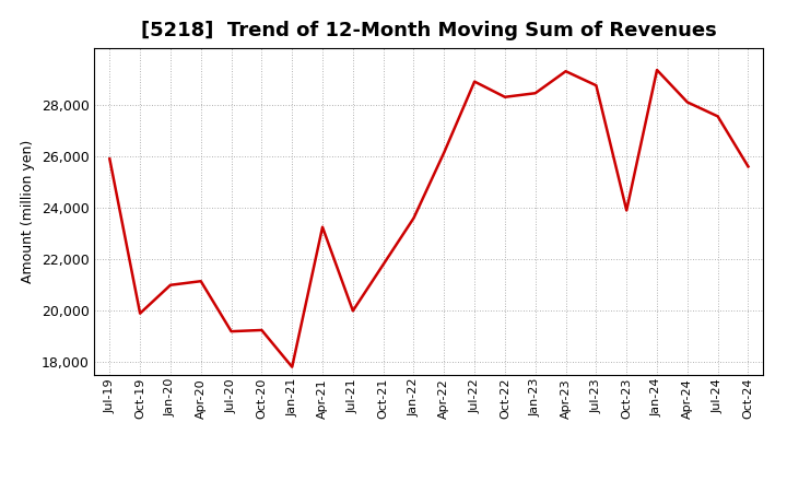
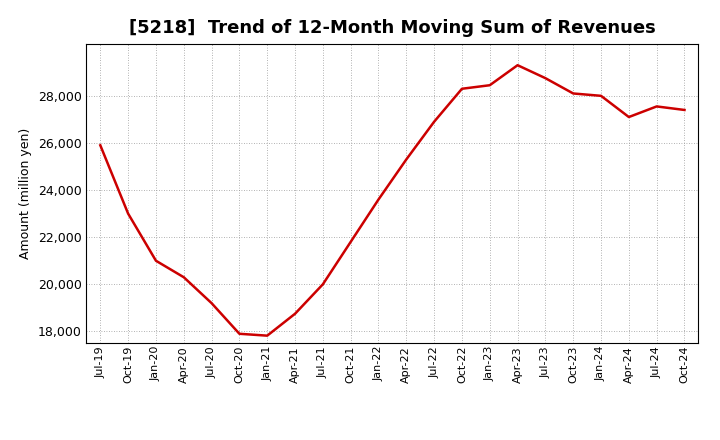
Oct-19: 19,900 -> 23,000
Apr-20: 21,150 -> 20,300
Oct-20: 19,250 -> 17,900
Apr-21: 23,250 -> 18,750
Apr-22: 26,150 -> 25,300
Jul-22: 28,900 -> 26,900
Oct-23: 23,900 -> 28,100
Jan-24: 29,350 -> 28,000
Apr-24: 28,100 -> 27,100
Oct-24: 25,600 -> 27,400
